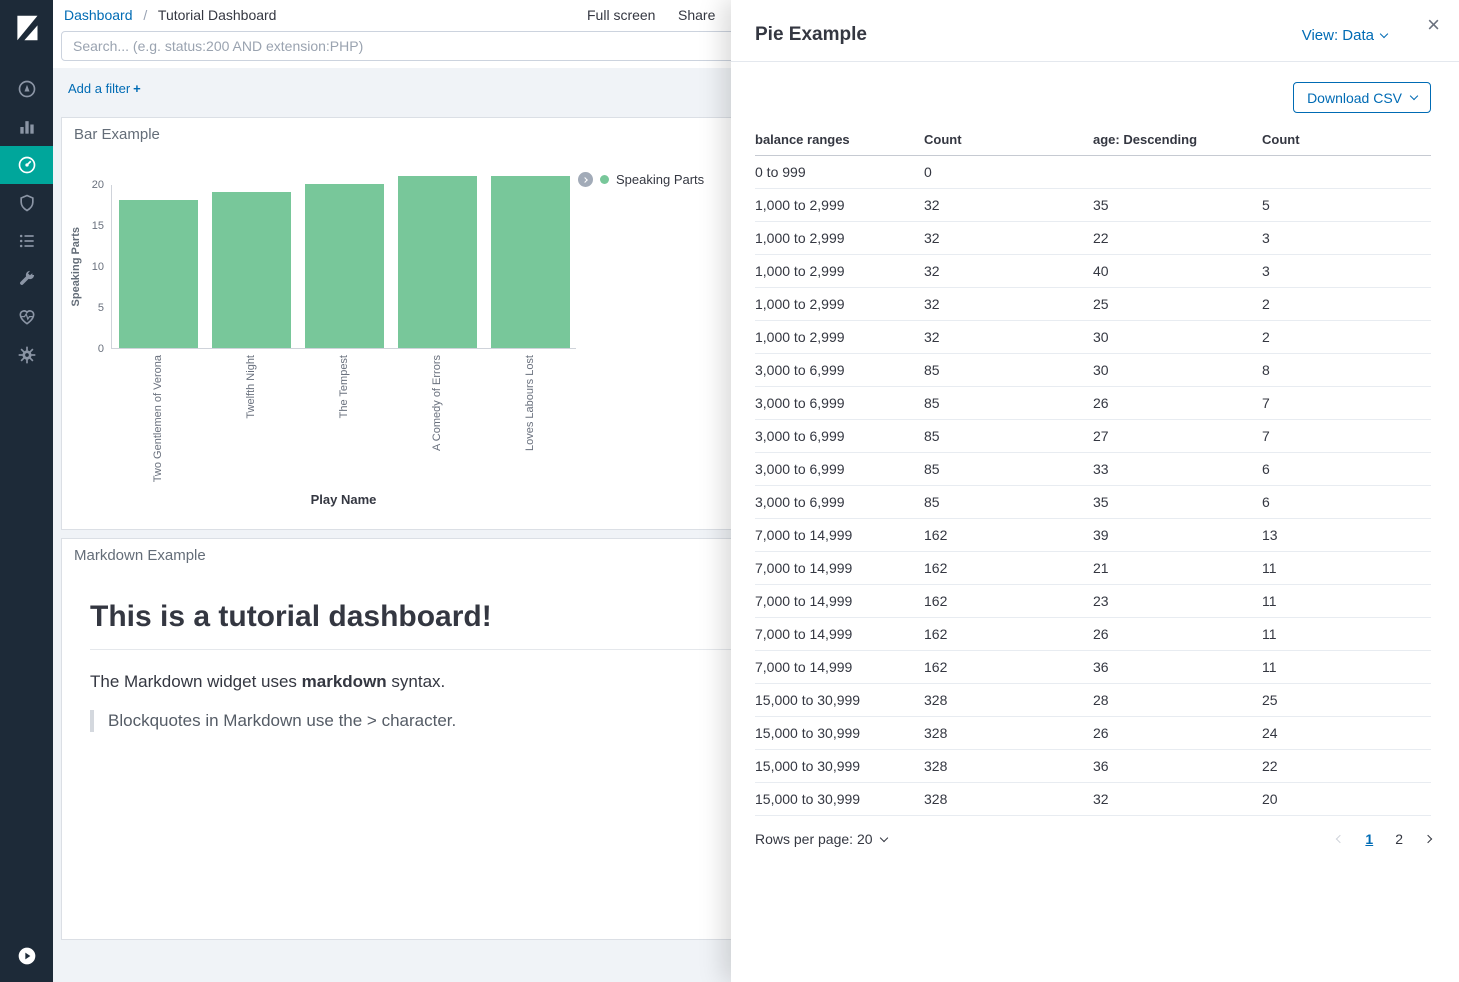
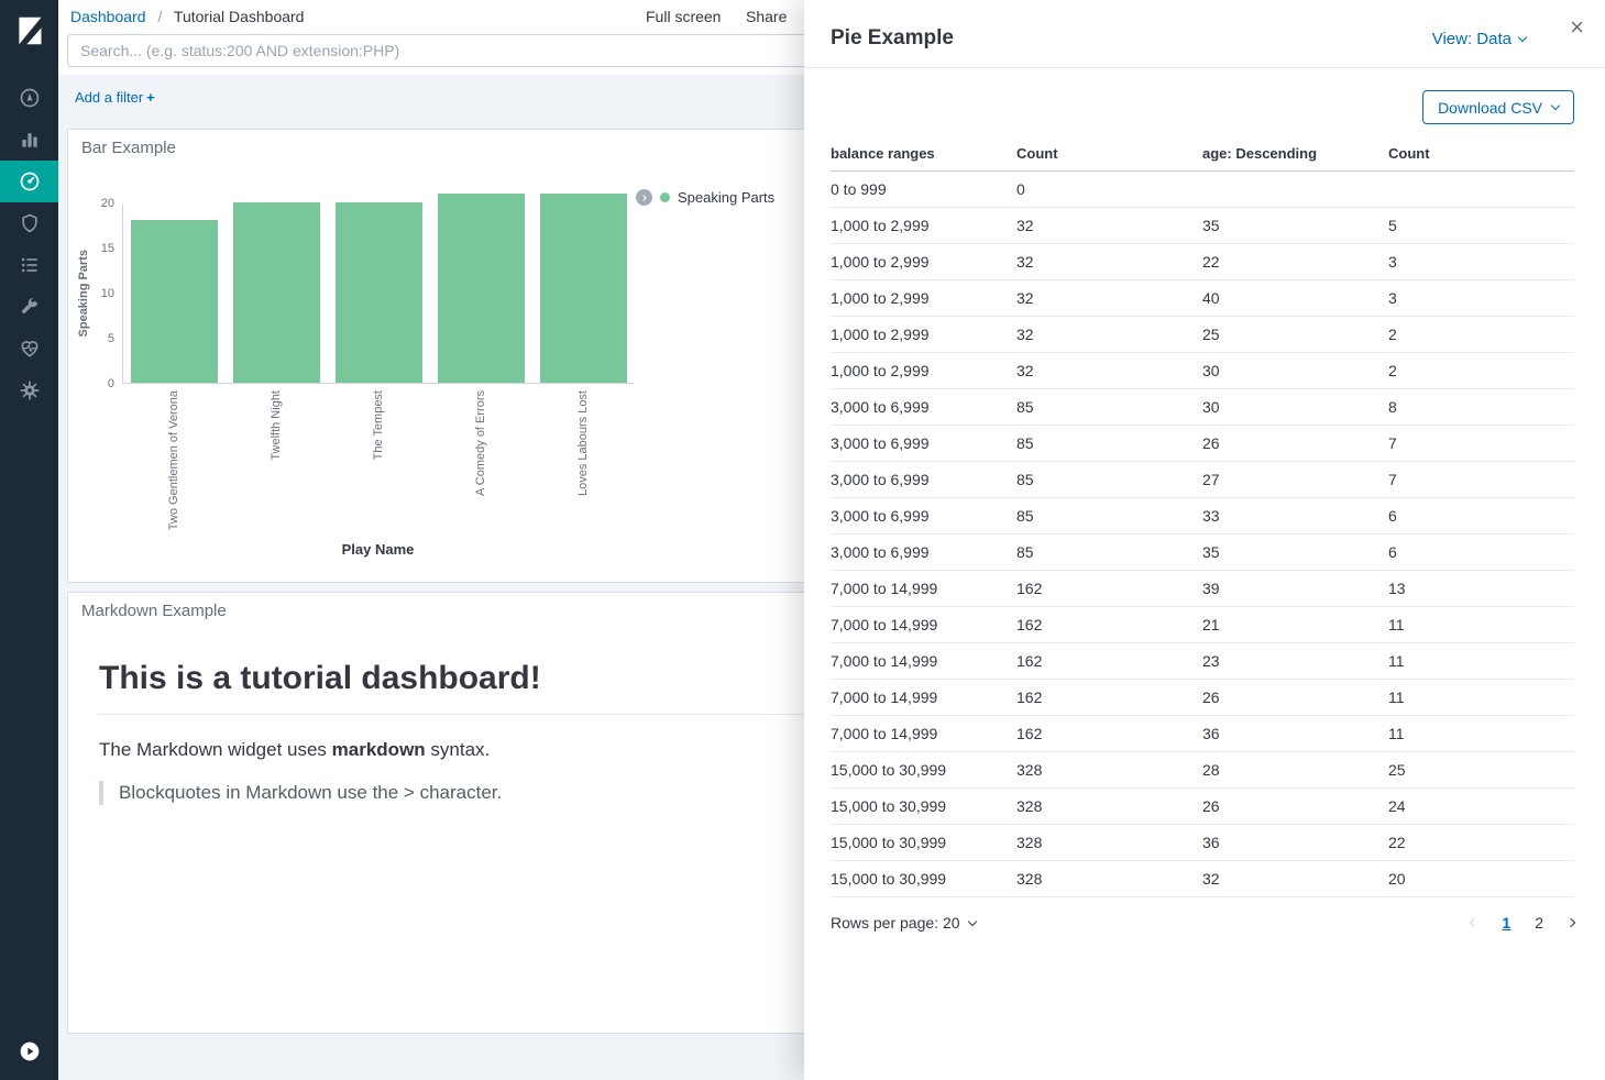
Twelfth Night: 19 -> 20
